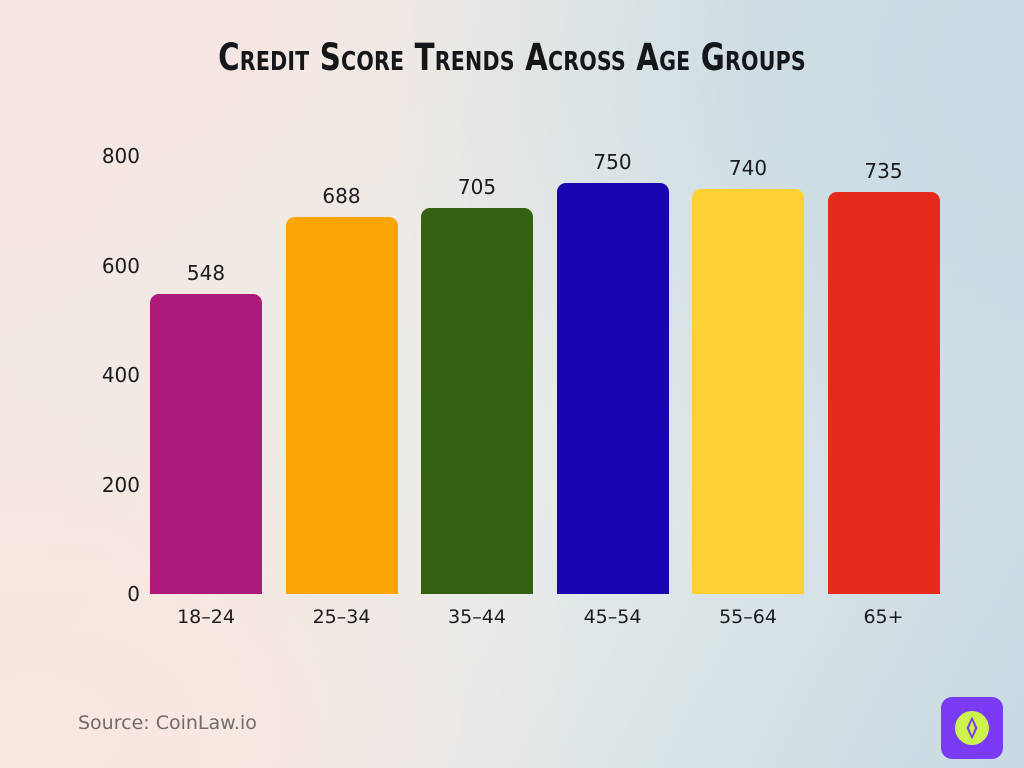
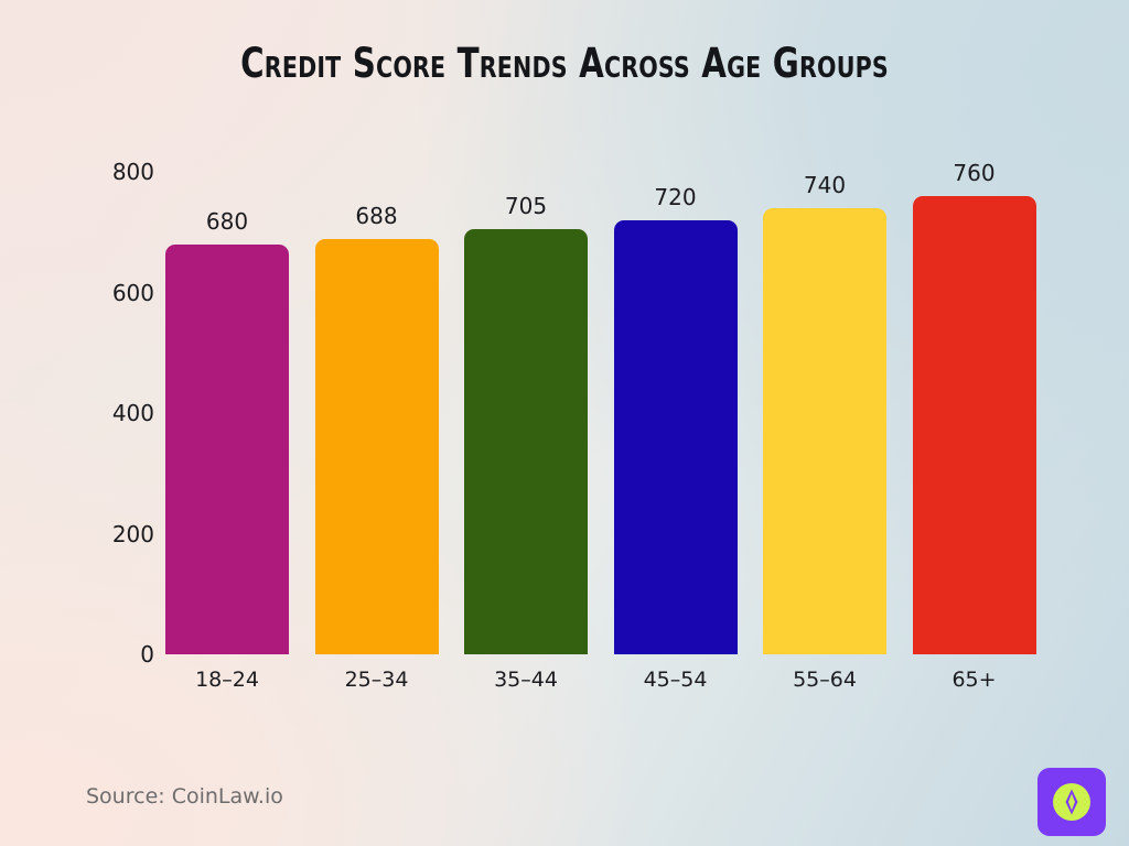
18–24: 548 -> 680
45–54: 750 -> 720
65+: 735 -> 760
